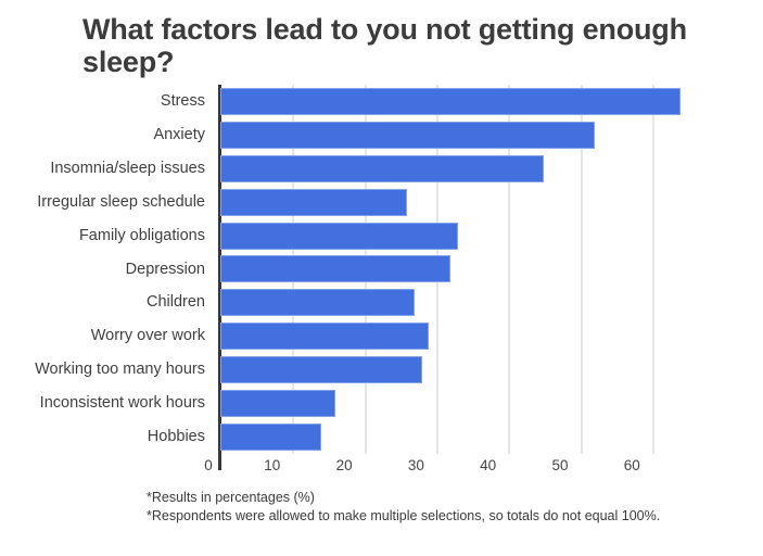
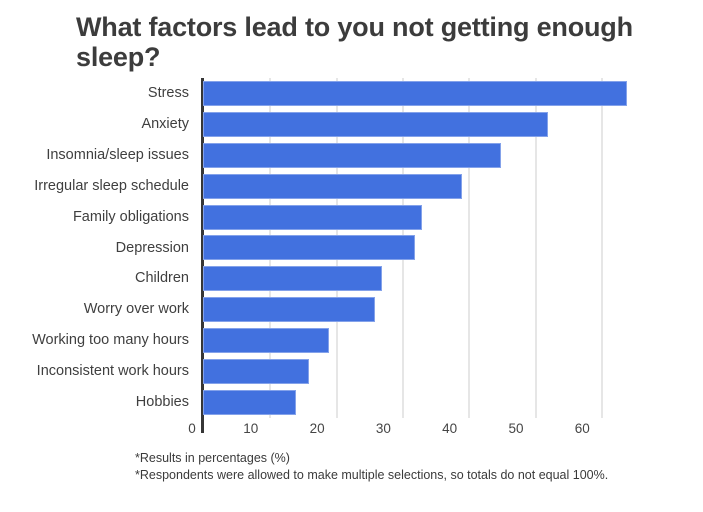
Irregular sleep schedule: 26 -> 39
Worry over work: 29 -> 26
Working too many hours: 28 -> 19
